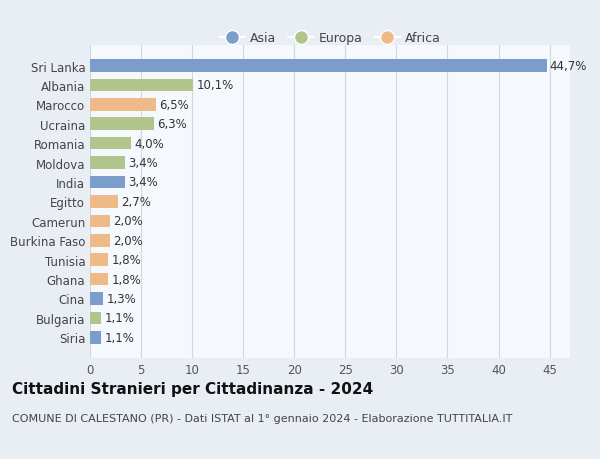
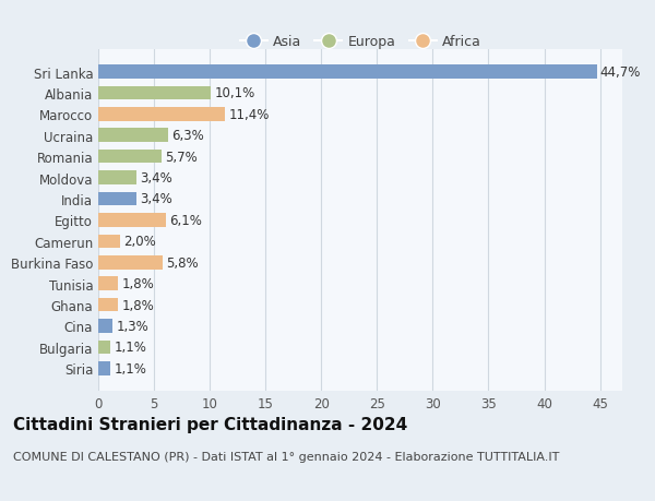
Marocco: 6,5% -> 11,4%
Romania: 4,0% -> 5,7%
Egitto: 2,7% -> 6,1%
Burkina Faso: 2,0% -> 5,8%
